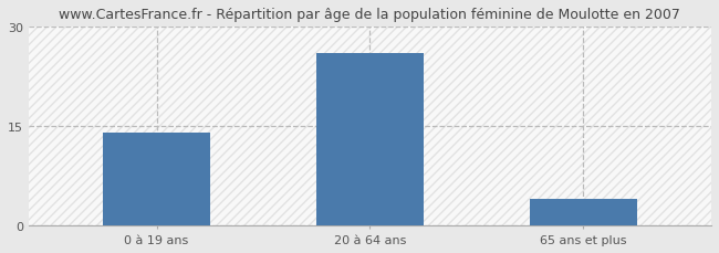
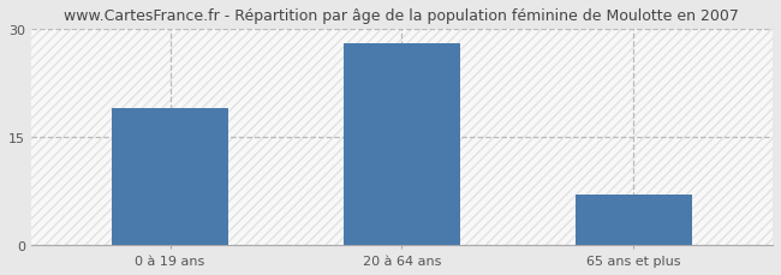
0 à 19 ans: 14 -> 19
20 à 64 ans: 26 -> 28
65 ans et plus: 4 -> 7
